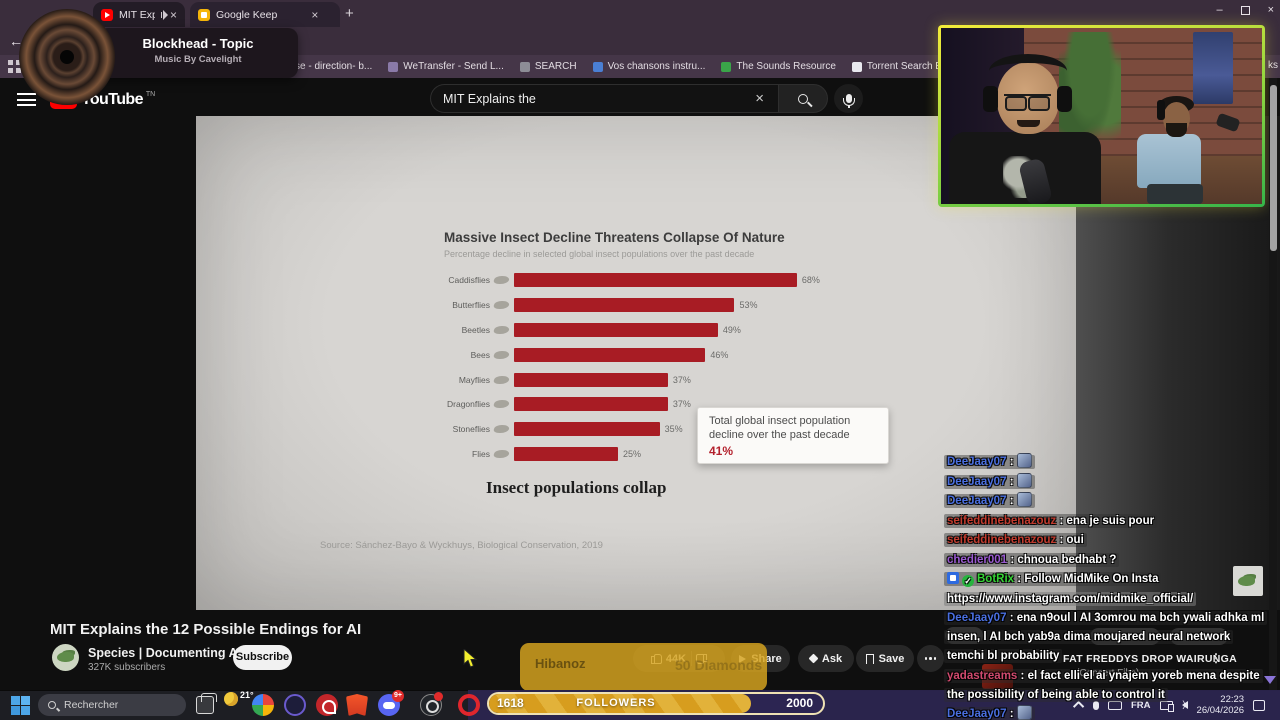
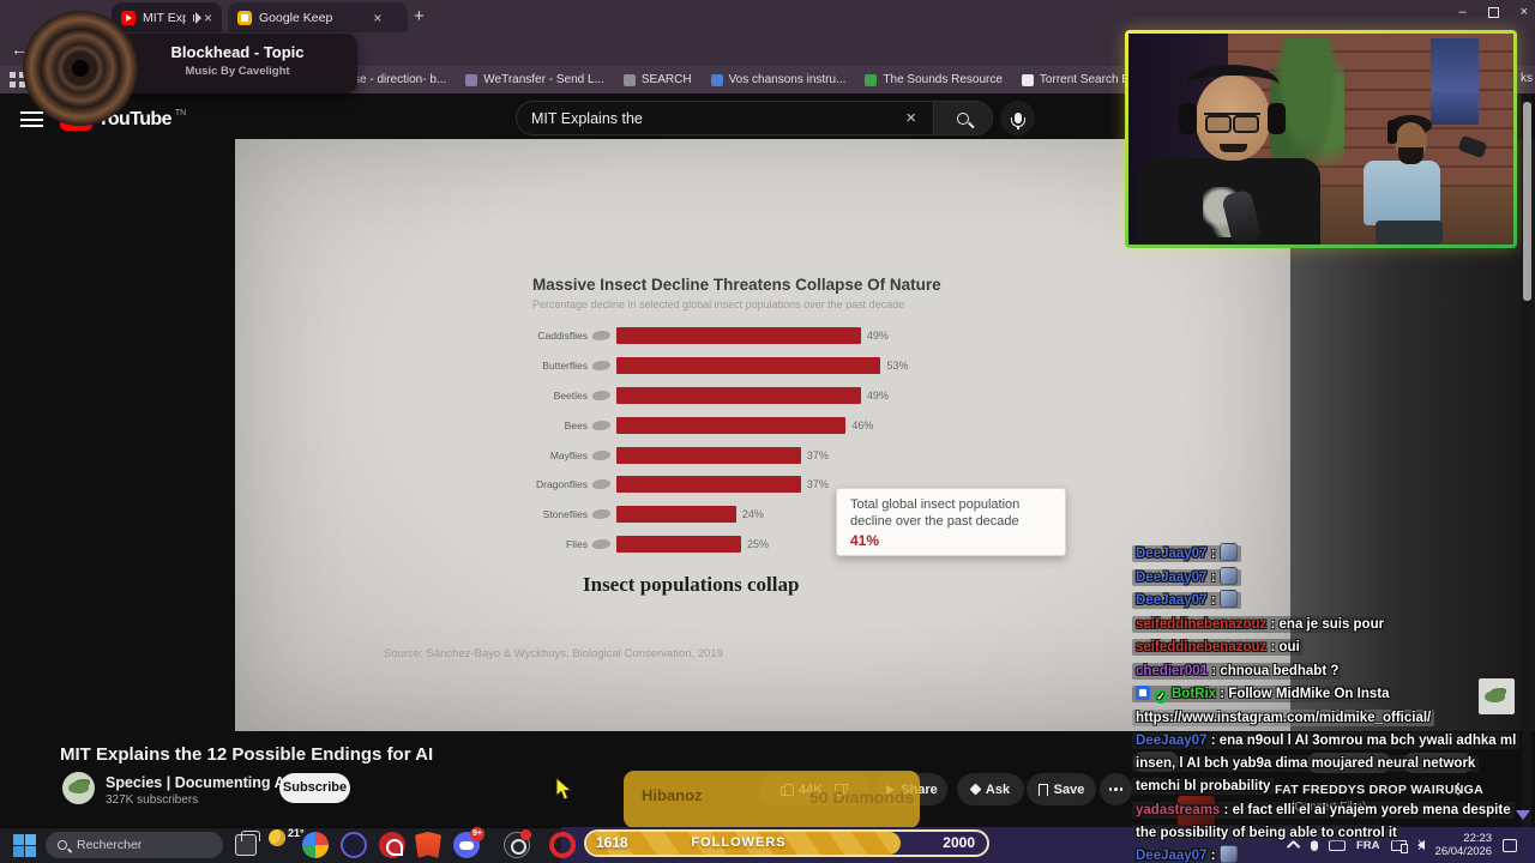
Caddisflies: 68% -> 49%
Stoneflies: 35% -> 24%
